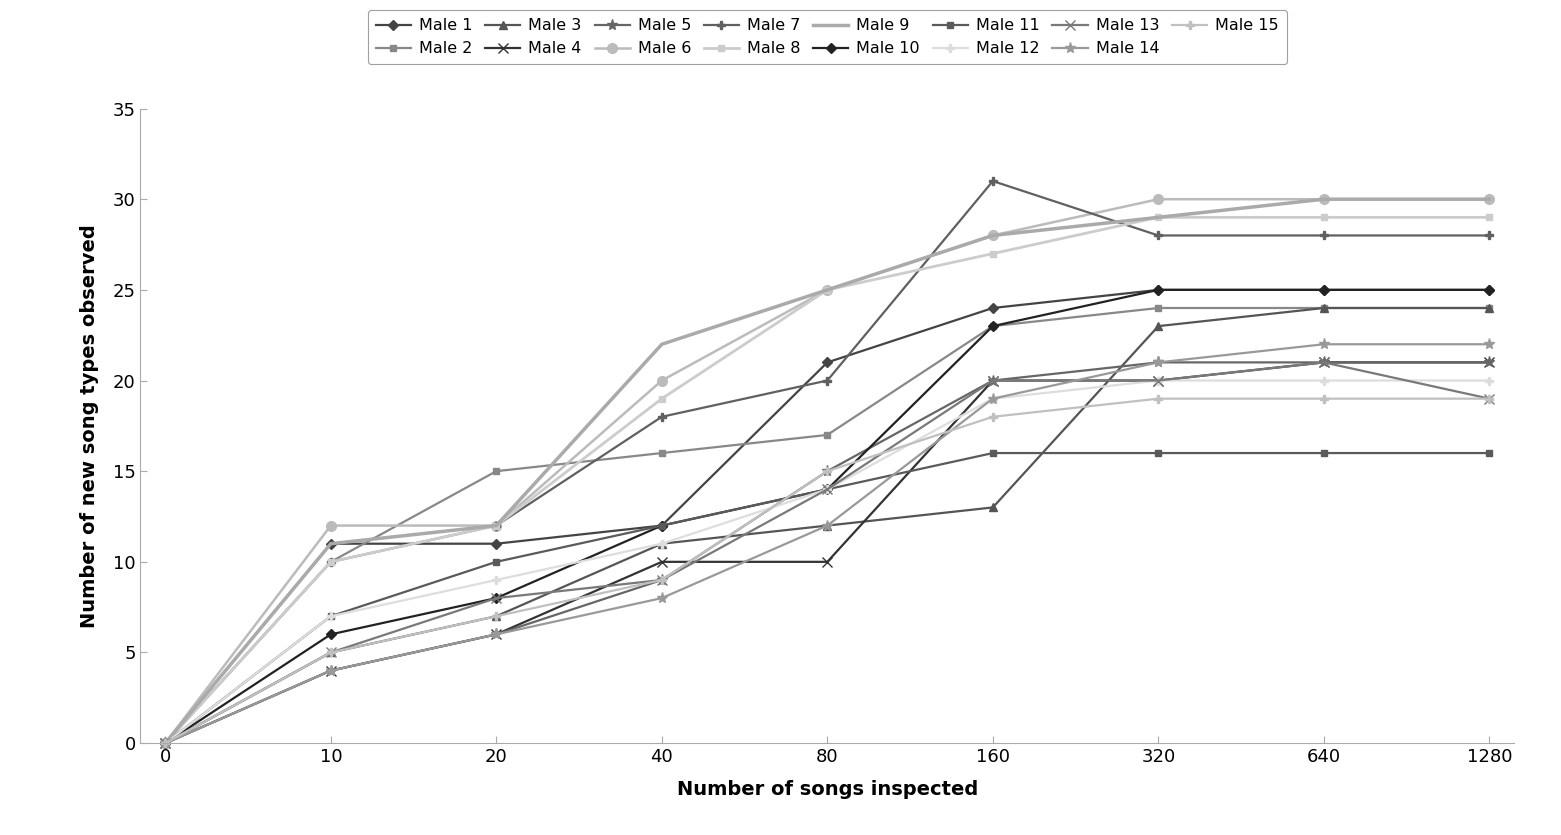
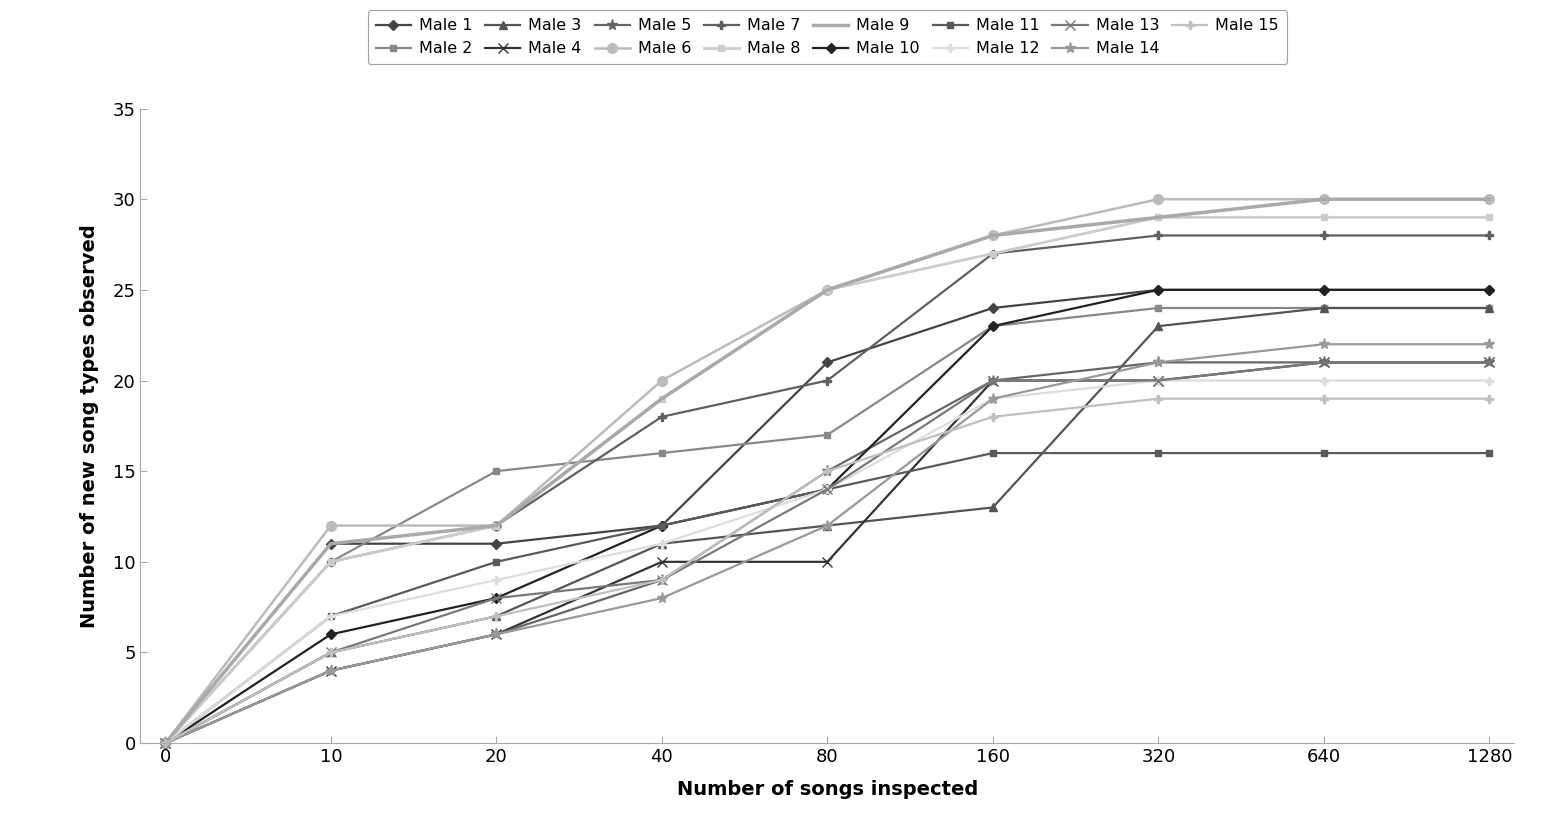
Male 9/40: 22 -> 19
Male 7/160: 31 -> 27
Male 13/1280: 19 -> 21
